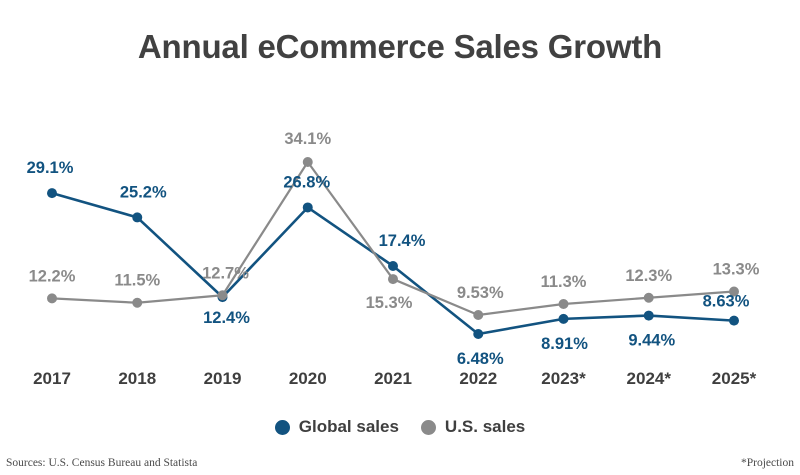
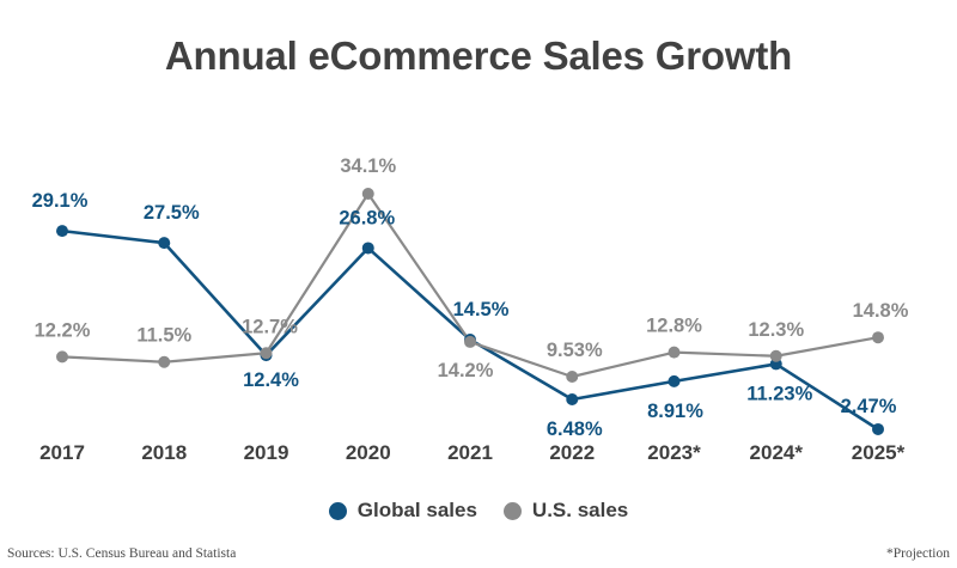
Global sales/2018: 25.2% -> 27.5%
Global sales/2021: 17.4% -> 14.5%
U.S. sales/2021: 15.3% -> 14.2%
U.S. sales/2023*: 11.3% -> 12.8%
Global sales/2024*: 9.44% -> 11.23%
Global sales/2025*: 8.63% -> 2.47%
U.S. sales/2025*: 13.3% -> 14.8%
